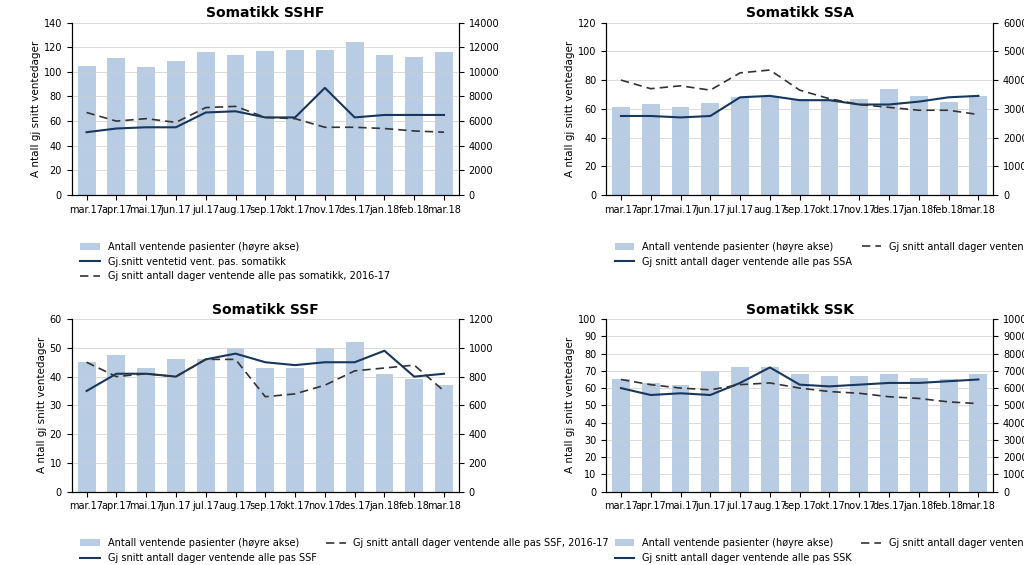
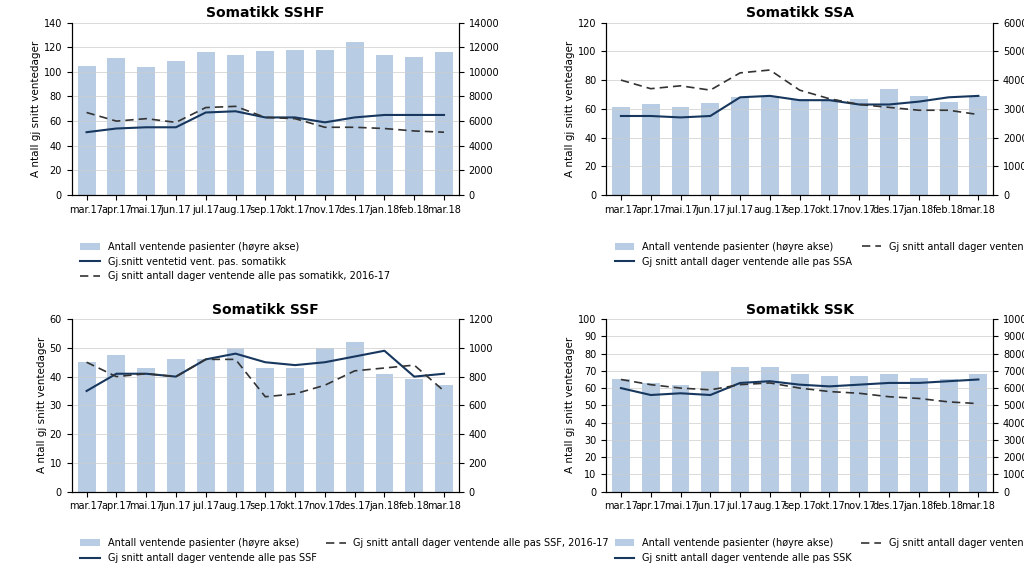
Somatikk SSHF/Gj.snitt ventetid vent. pas. somatikk/nov.17: 87 -> 59
Somatikk SSF/Gj snitt antall dager ventende alle pas SSF/des.17: 45 -> 47
Somatikk SSK/Gj snitt antall dager ventende alle pas SSK/aug.17: 72 -> 64
